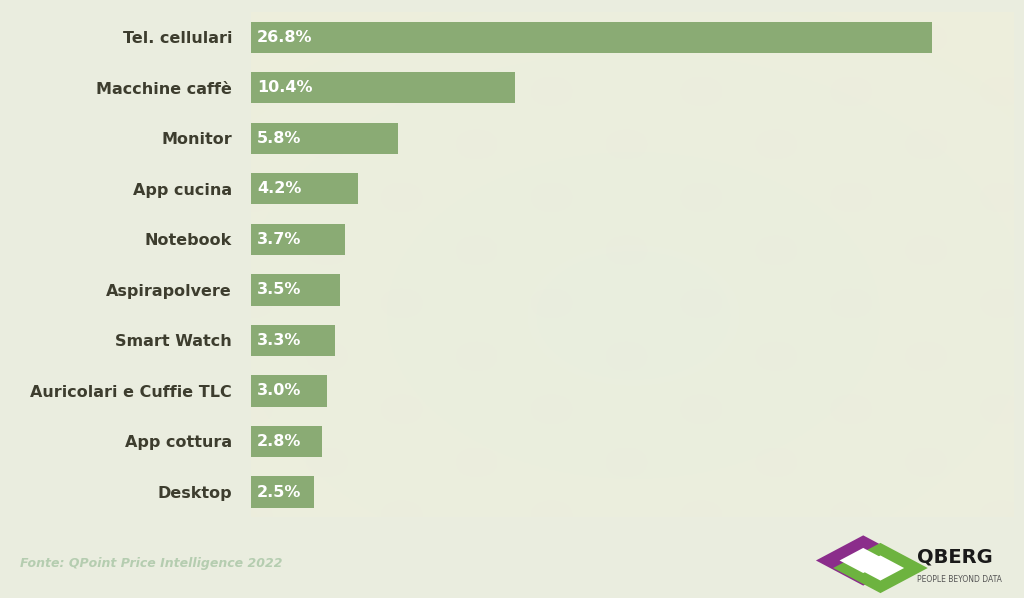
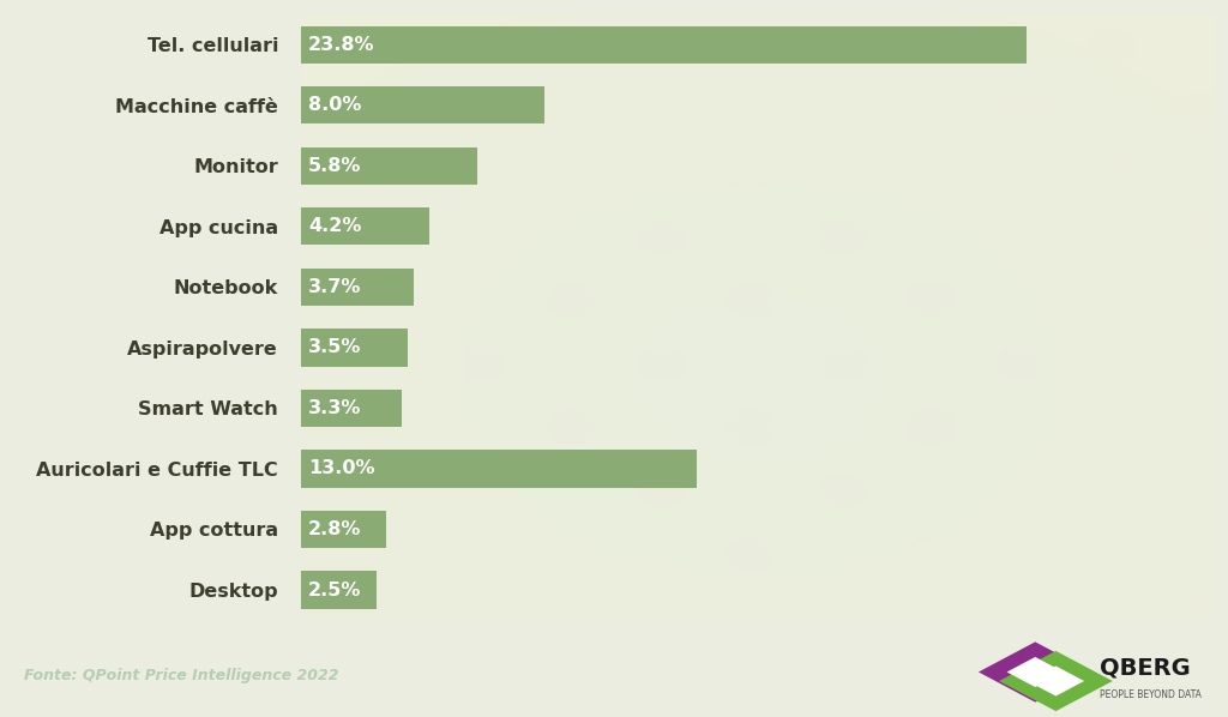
Tel. cellulari: 26.8% -> 23.8%
Macchine caffè: 10.4% -> 8.0%
Auricolari e Cuffie TLC: 3.0% -> 13.0%
